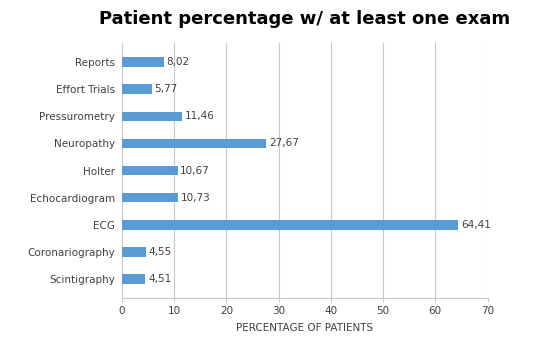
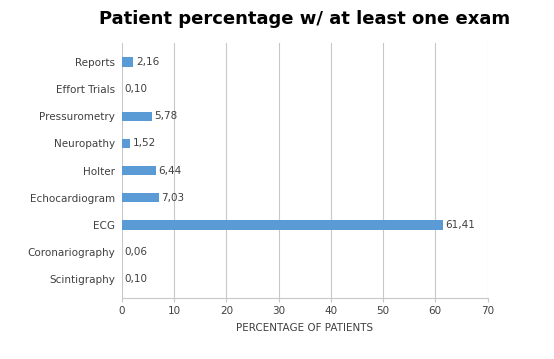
Reports: 8,02 -> 2,16
Effort Trials: 5,77 -> 0,10
Pressurometry: 11,46 -> 5,78
Neuropathy: 27,67 -> 1,52
Holter: 10,67 -> 6,44
Echocardiogram: 10,73 -> 7,03
ECG: 64,41 -> 61,41
Coronariography: 4,55 -> 0,06
Scintigraphy: 4,51 -> 0,10
